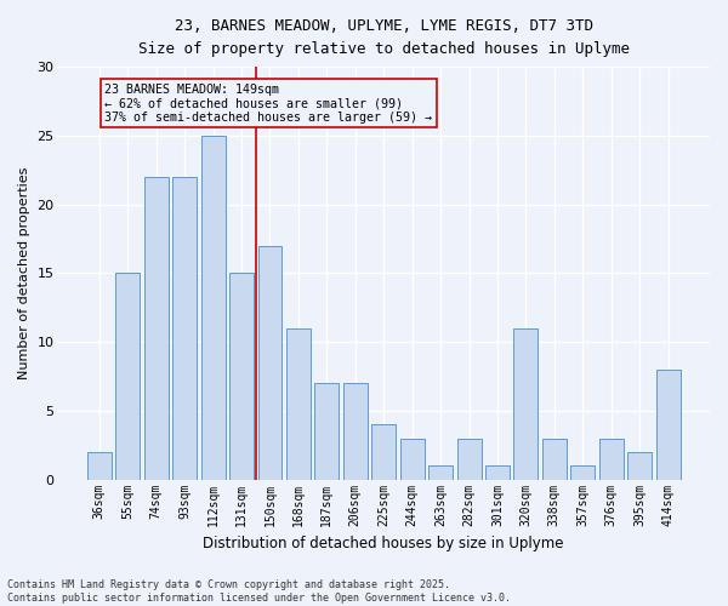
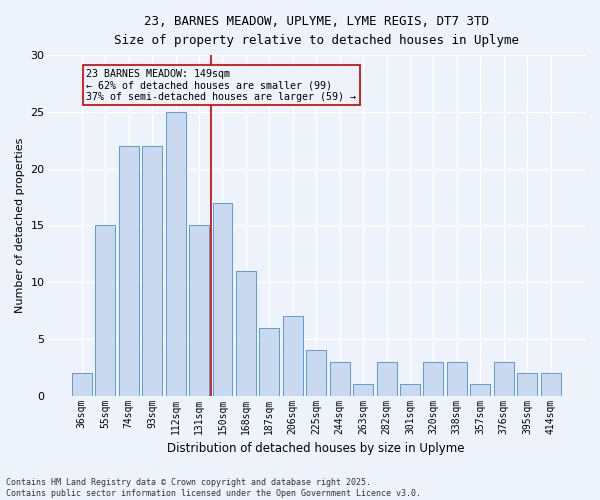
187sqm: 7 -> 6
320sqm: 11 -> 3
414sqm: 8 -> 2
